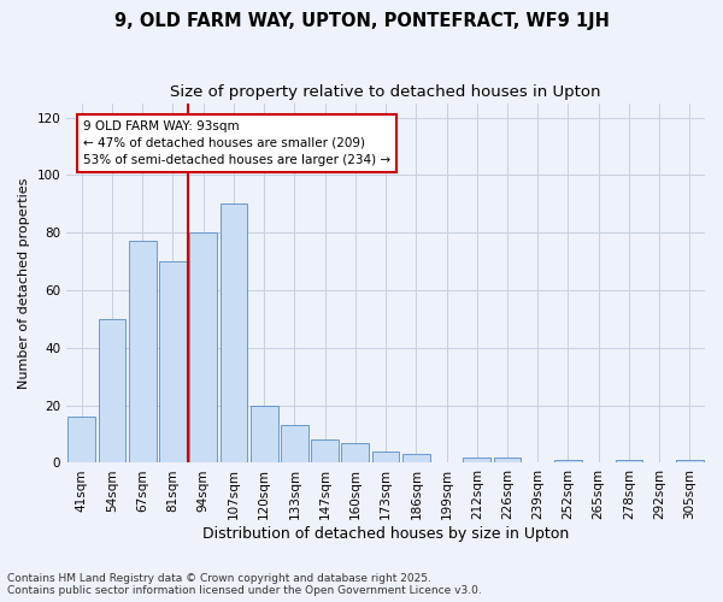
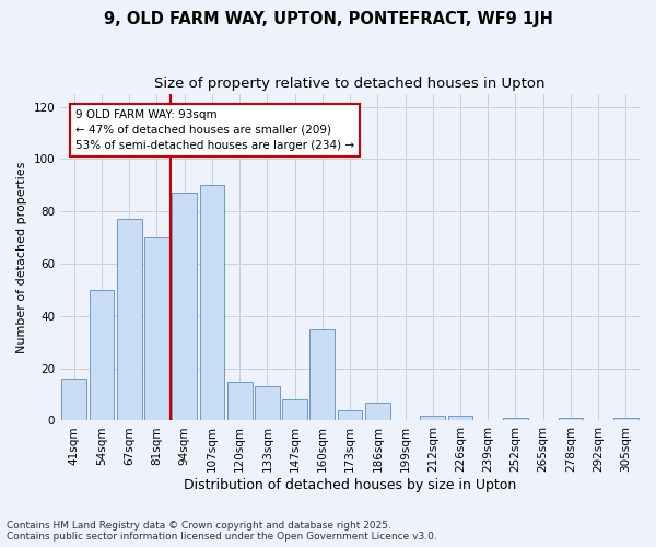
94sqm: 80 -> 87
120sqm: 20 -> 15
160sqm: 7 -> 35
186sqm: 3 -> 7
